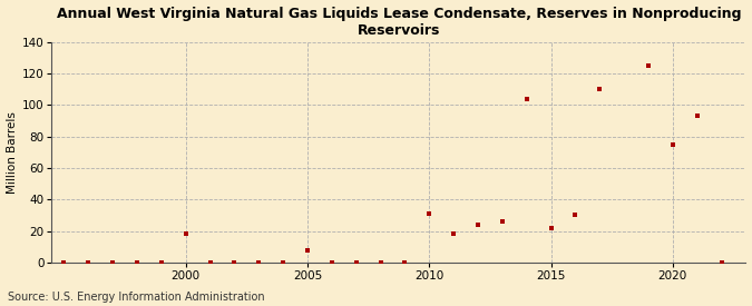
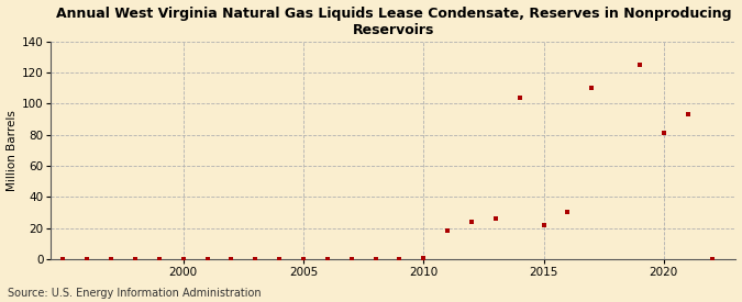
2000: 18 -> 0
2005: 8 -> 0
2010: 31 -> 1
2020: 75 -> 81
